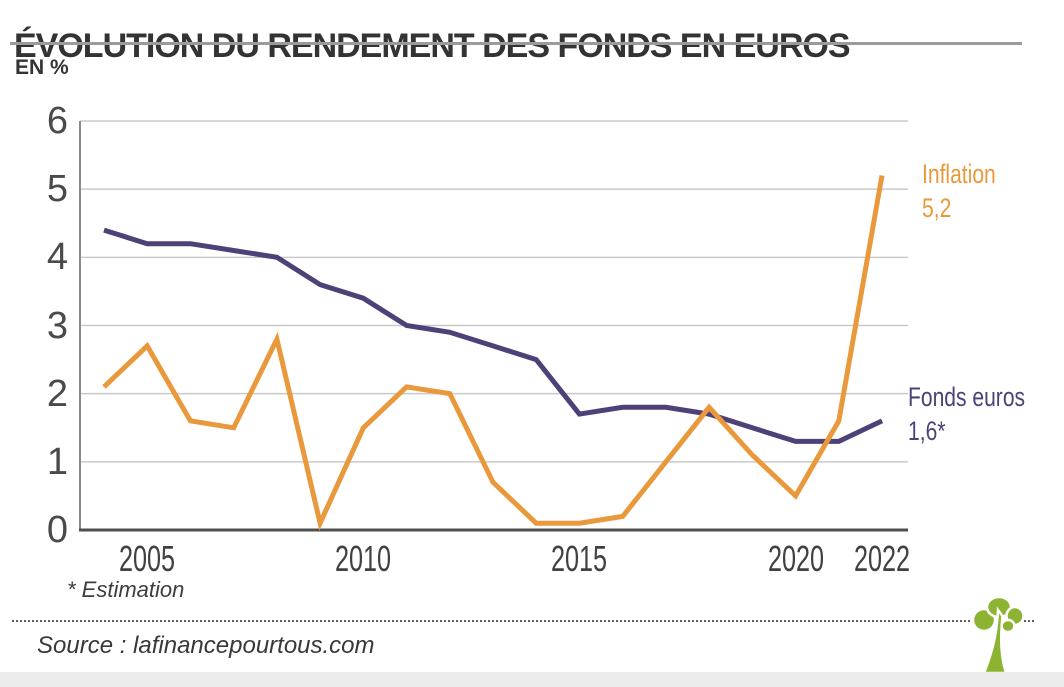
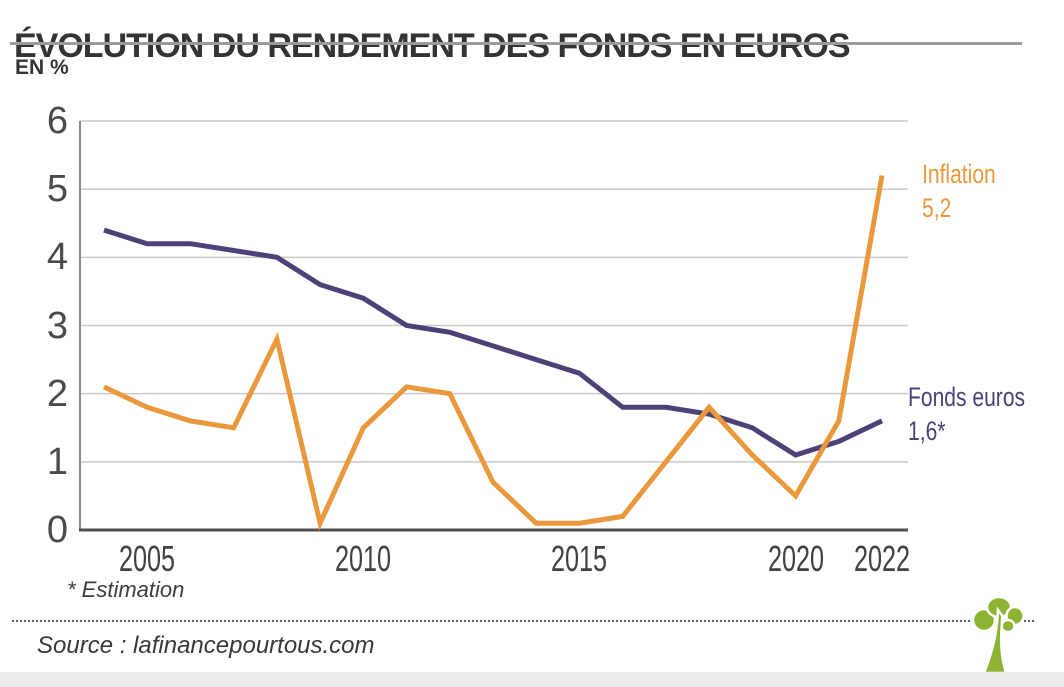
Inflation/2005: 2.7 -> 1.8
Fonds euros/2015: 1.7 -> 2.3
Fonds euros/2020: 1.3 -> 1.1
